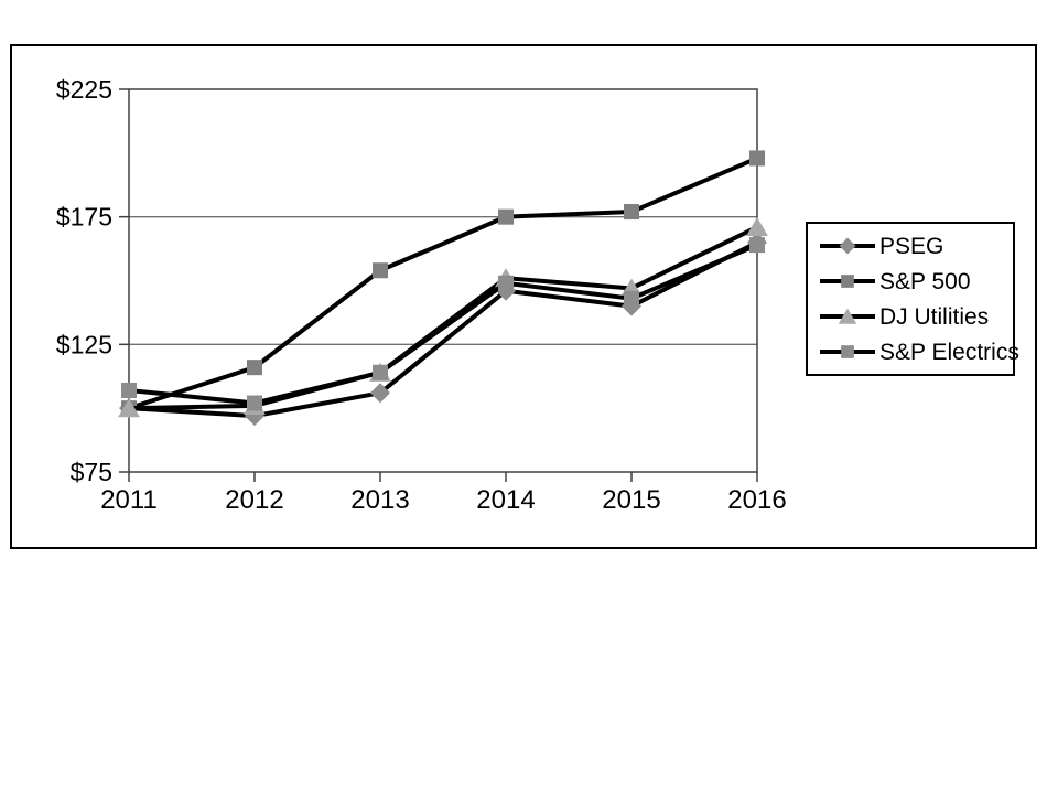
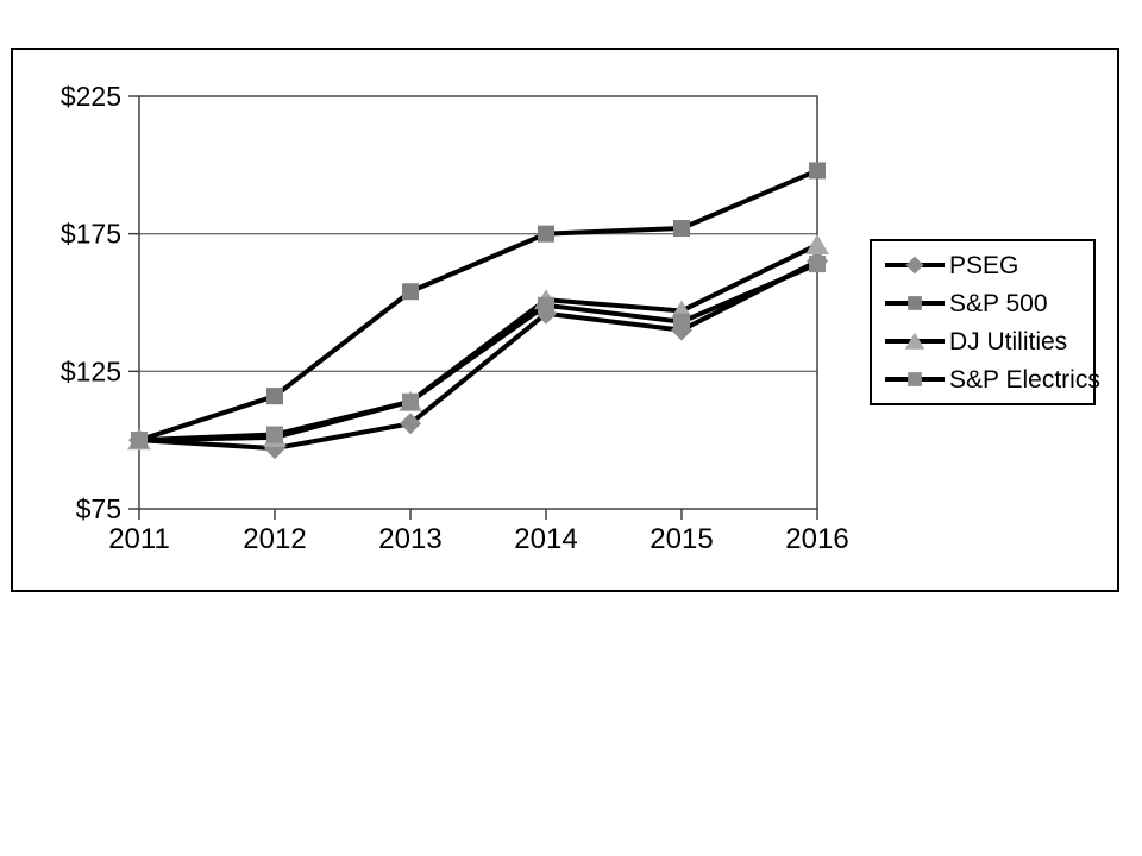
S&P Electrics/2011: $107 -> $100
